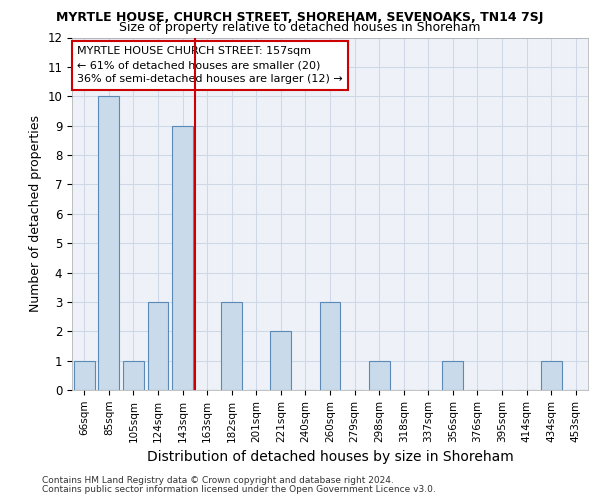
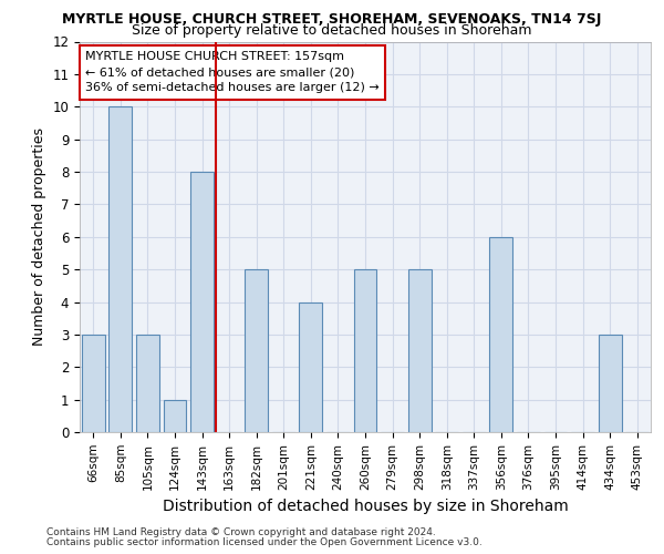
66sqm: 1 -> 3
105sqm: 1 -> 3
124sqm: 3 -> 1
143sqm: 9 -> 8
182sqm: 3 -> 5
221sqm: 2 -> 4
260sqm: 3 -> 5
298sqm: 1 -> 5
356sqm: 1 -> 6
434sqm: 1 -> 3
